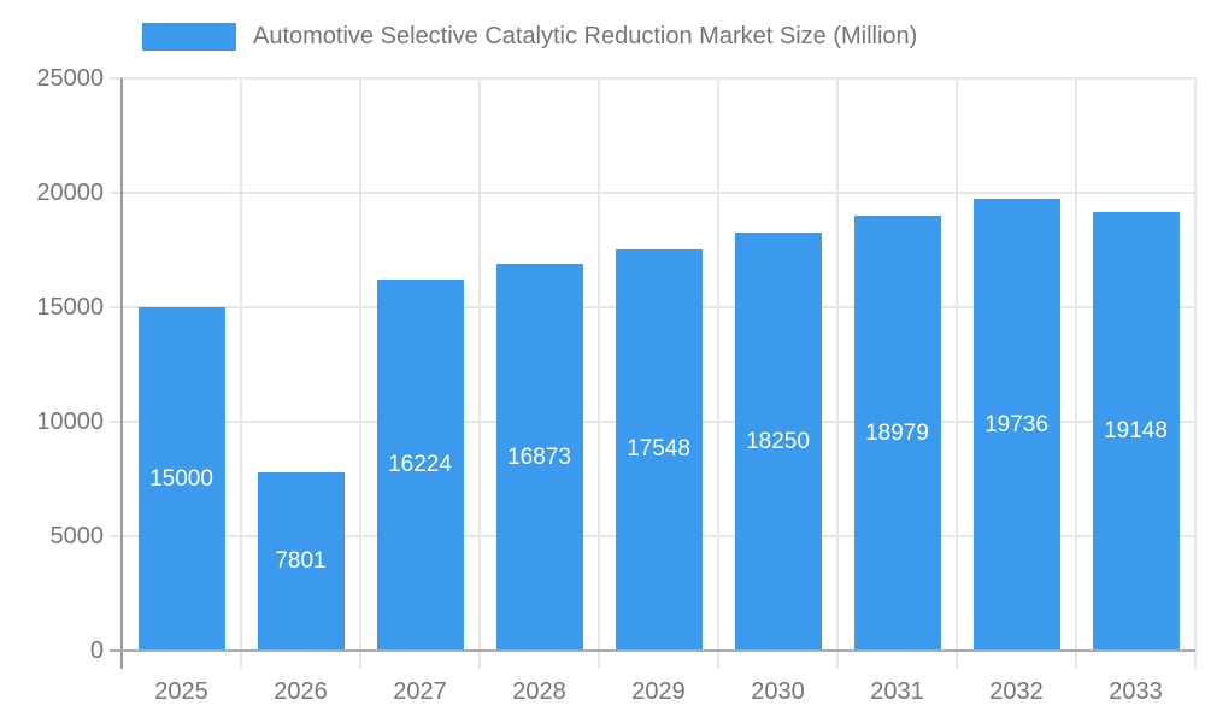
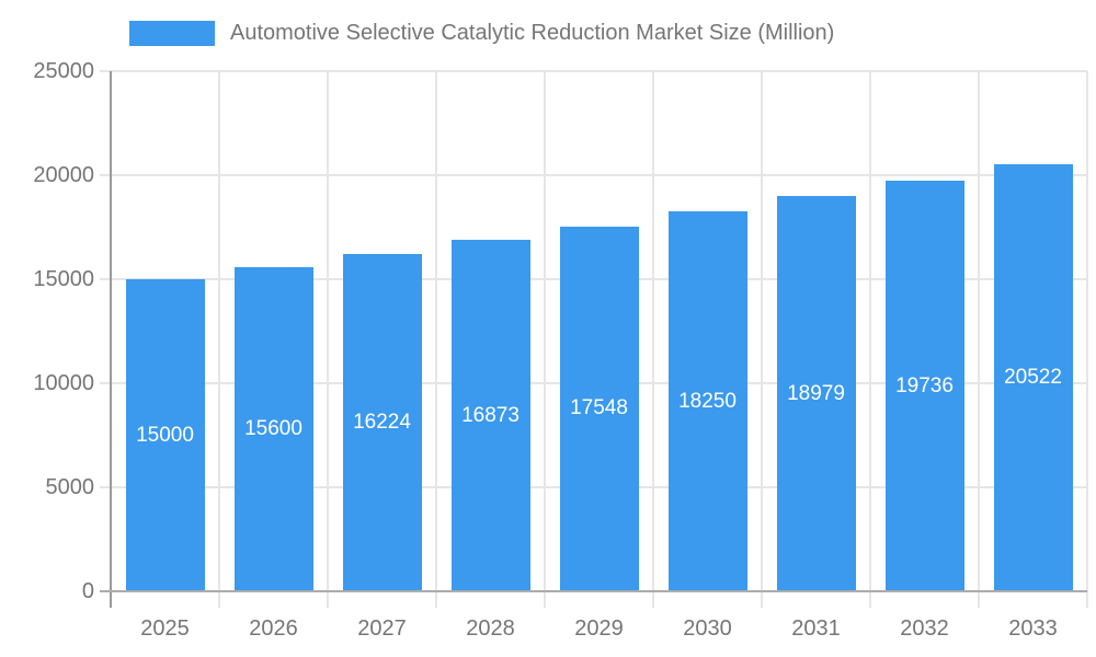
2026: 7801 -> 15600
2033: 19148 -> 20522
